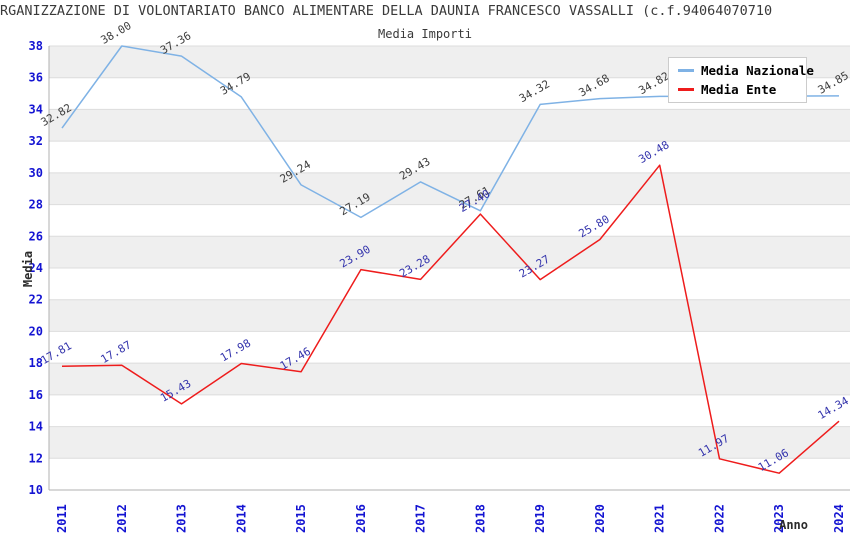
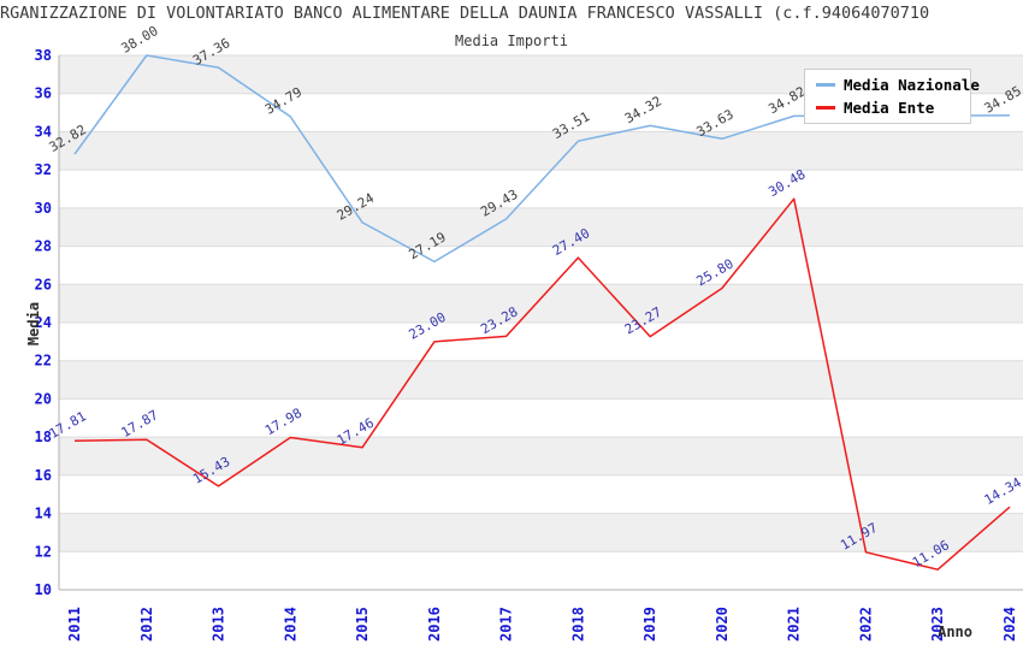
Media Ente/2016: 23.90 -> 23.00
Media Nazionale/2018: 27.61 -> 33.51
Media Nazionale/2020: 34.68 -> 33.63
